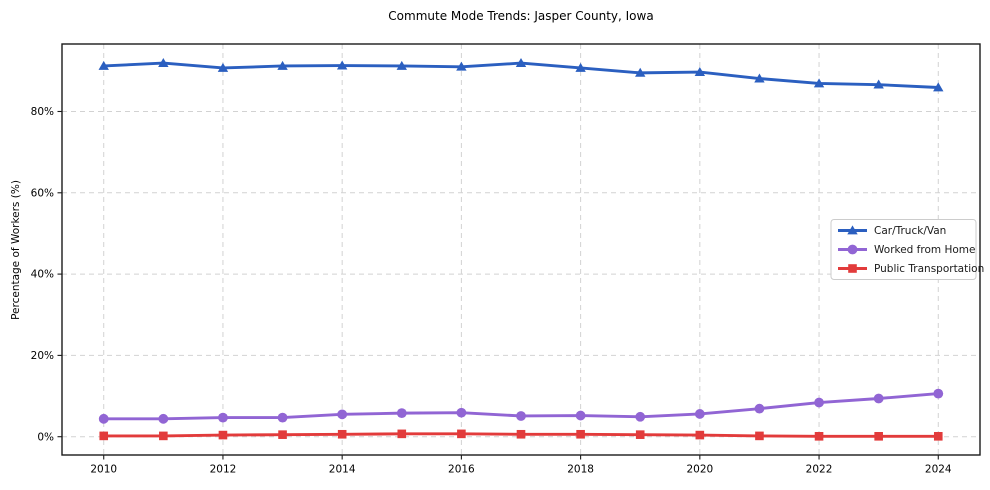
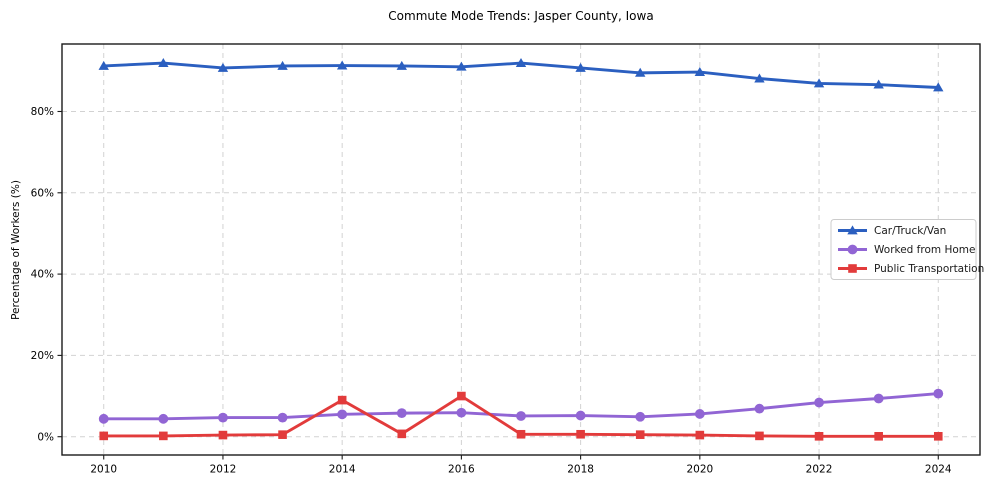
Public Transportation/2014: 1% -> 9%
Public Transportation/2016: 1% -> 10%
